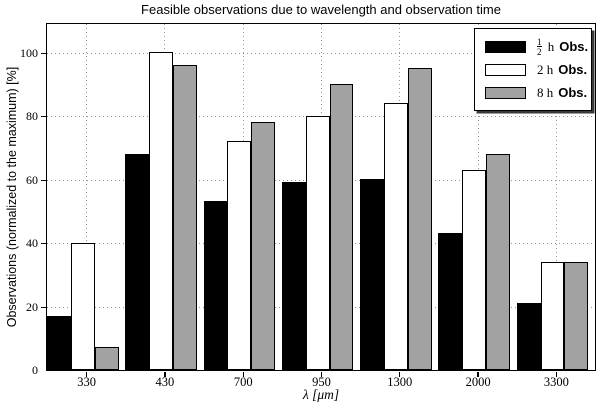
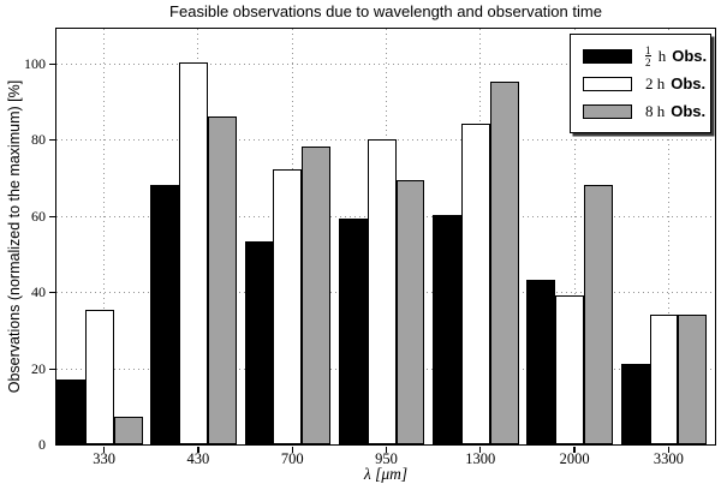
2 h Obs./330: 40 -> 35
8 h Obs./430: 96 -> 86
8 h Obs./950: 90 -> 69
2 h Obs./2000: 63 -> 39
